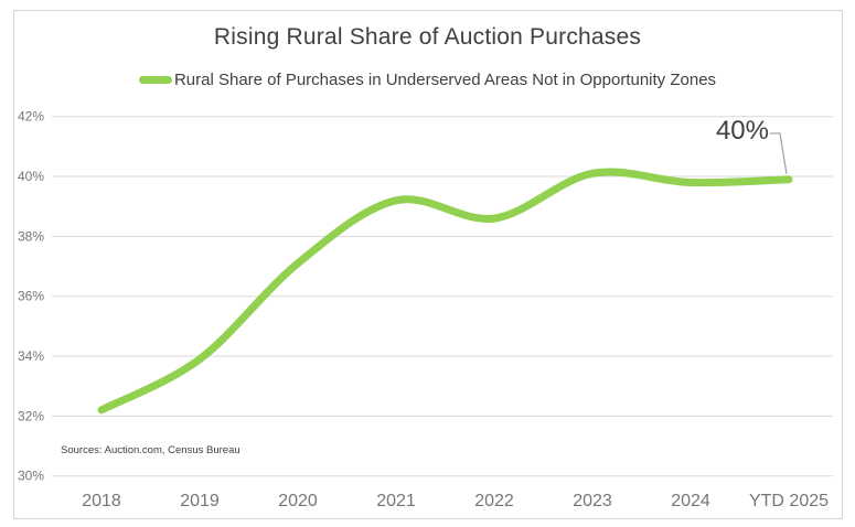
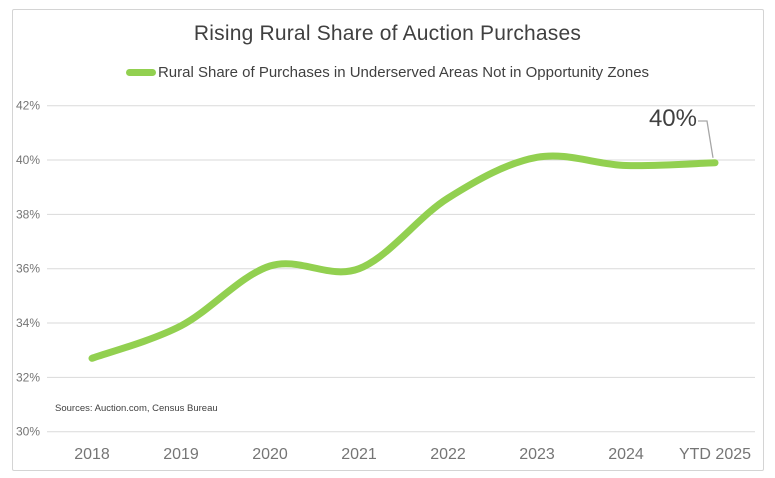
2018: 32.2% -> 32.7%
2020: 37.1% -> 36.1%
2021: 39.2% -> 36.0%
